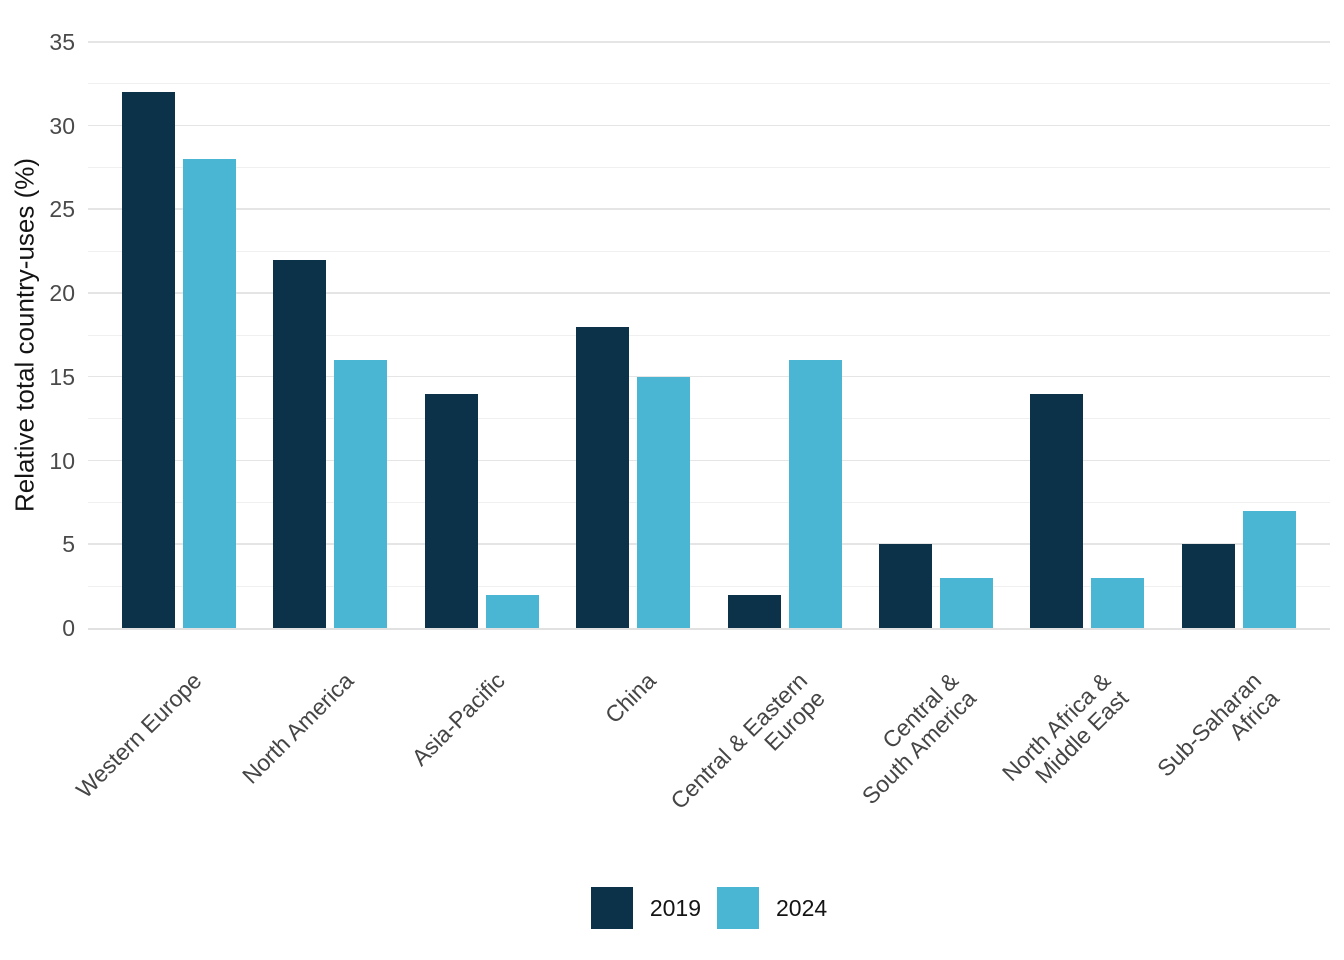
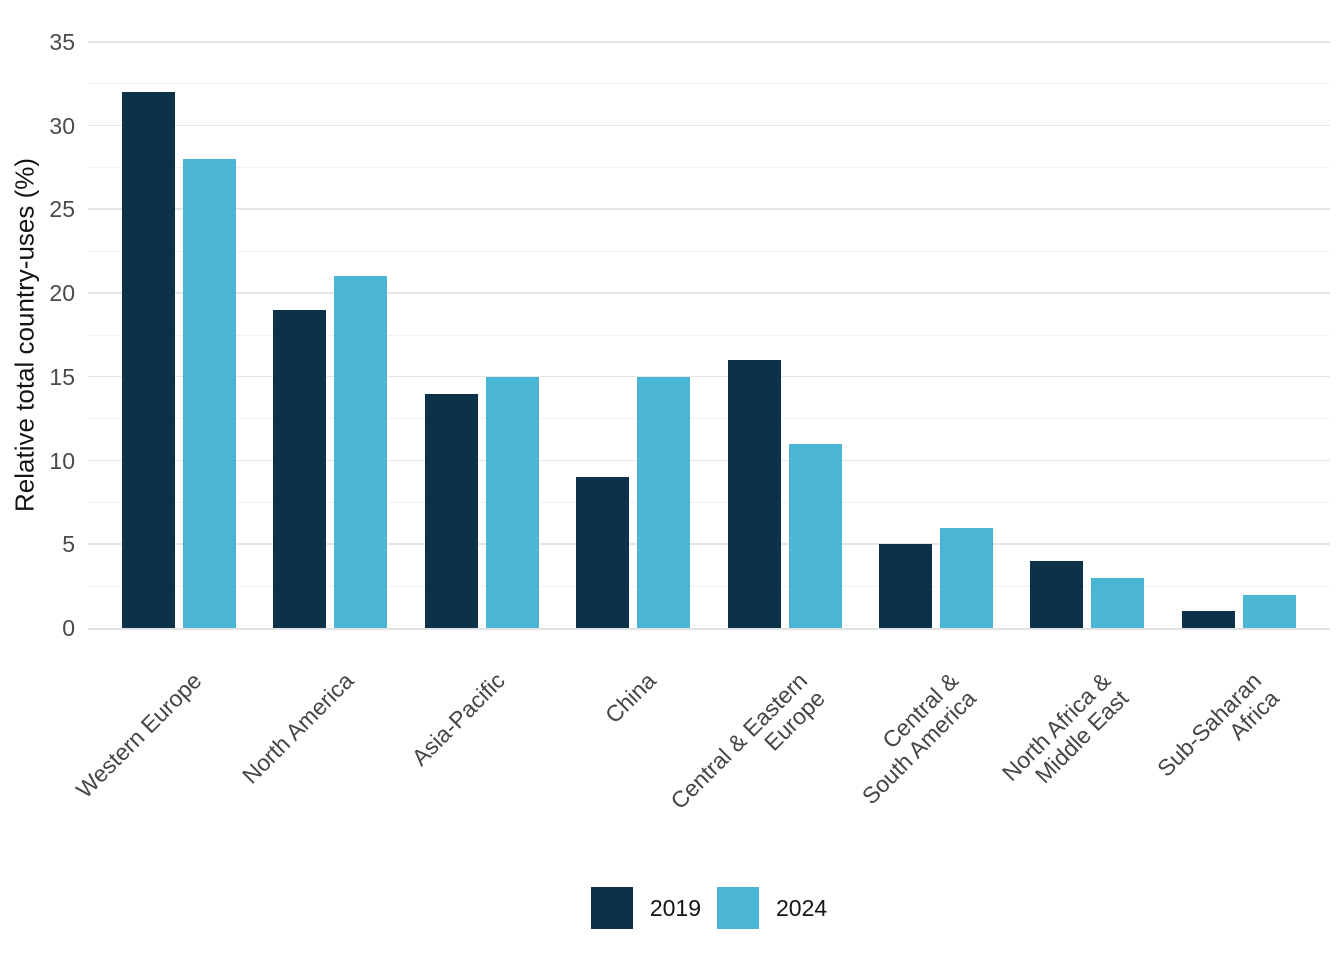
2019/North America: 22 -> 19
2024/North America: 16 -> 21
2024/Asia-Pacific: 2 -> 15
2019/China: 18 -> 9
2019/Central & Eastern Europe: 2 -> 16
2024/Central & Eastern Europe: 16 -> 11
2024/Central & South America: 3 -> 6
2019/North Africa & Middle East: 14 -> 4
2019/Sub-Saharan Africa: 5 -> 1
2024/Sub-Saharan Africa: 7 -> 2
